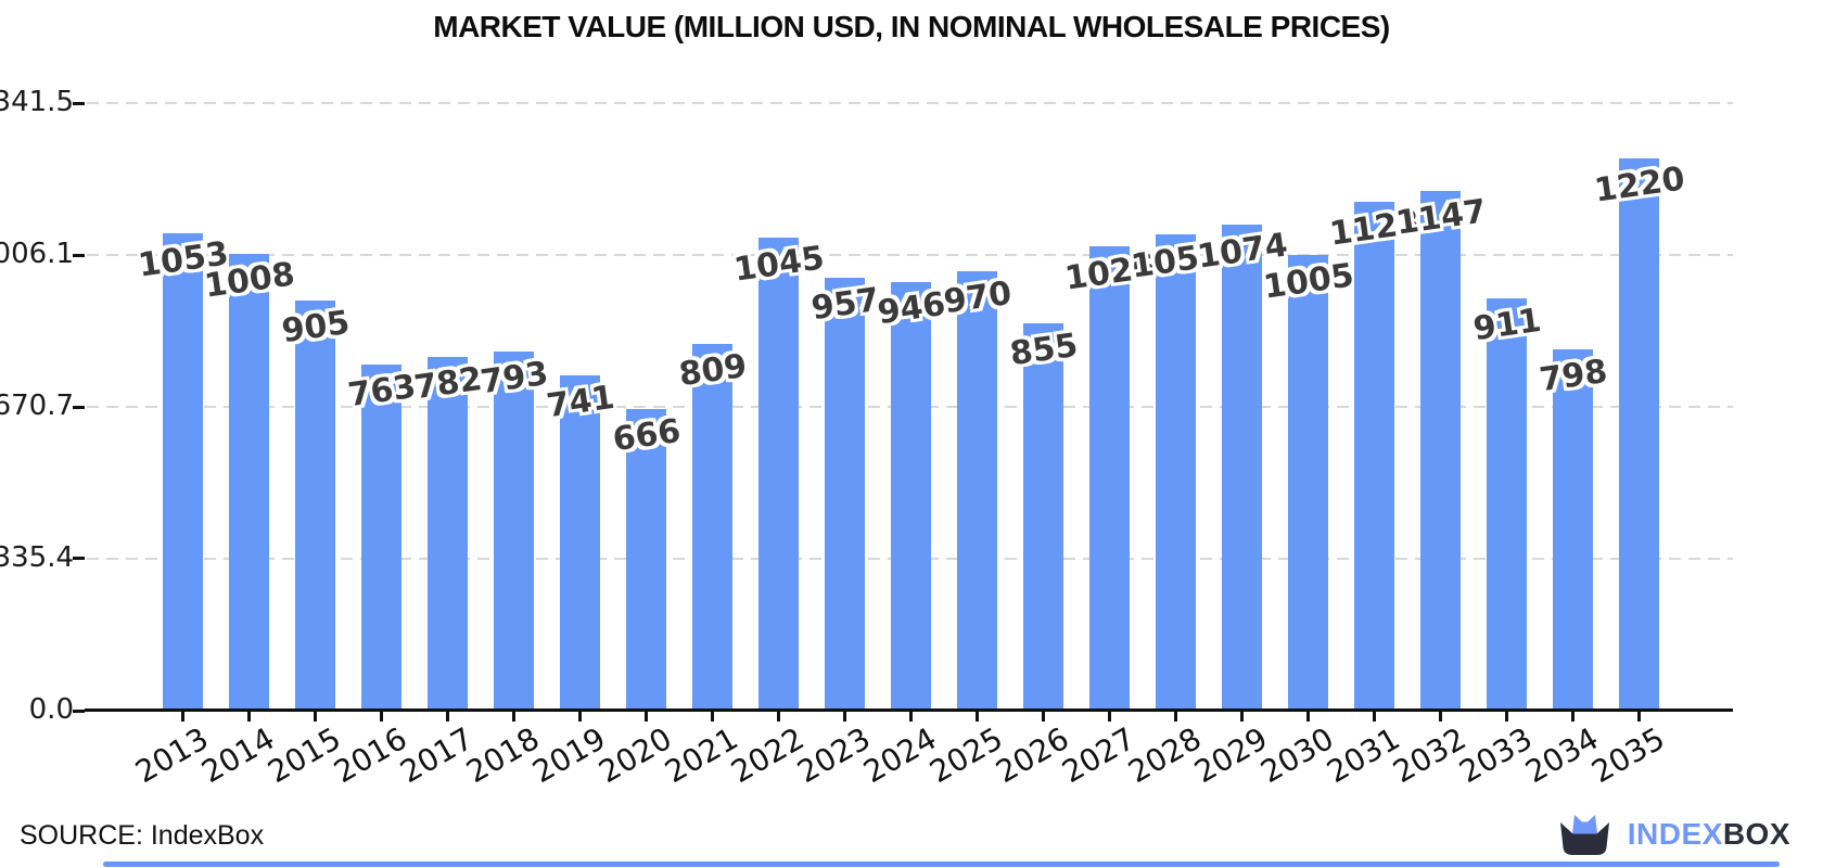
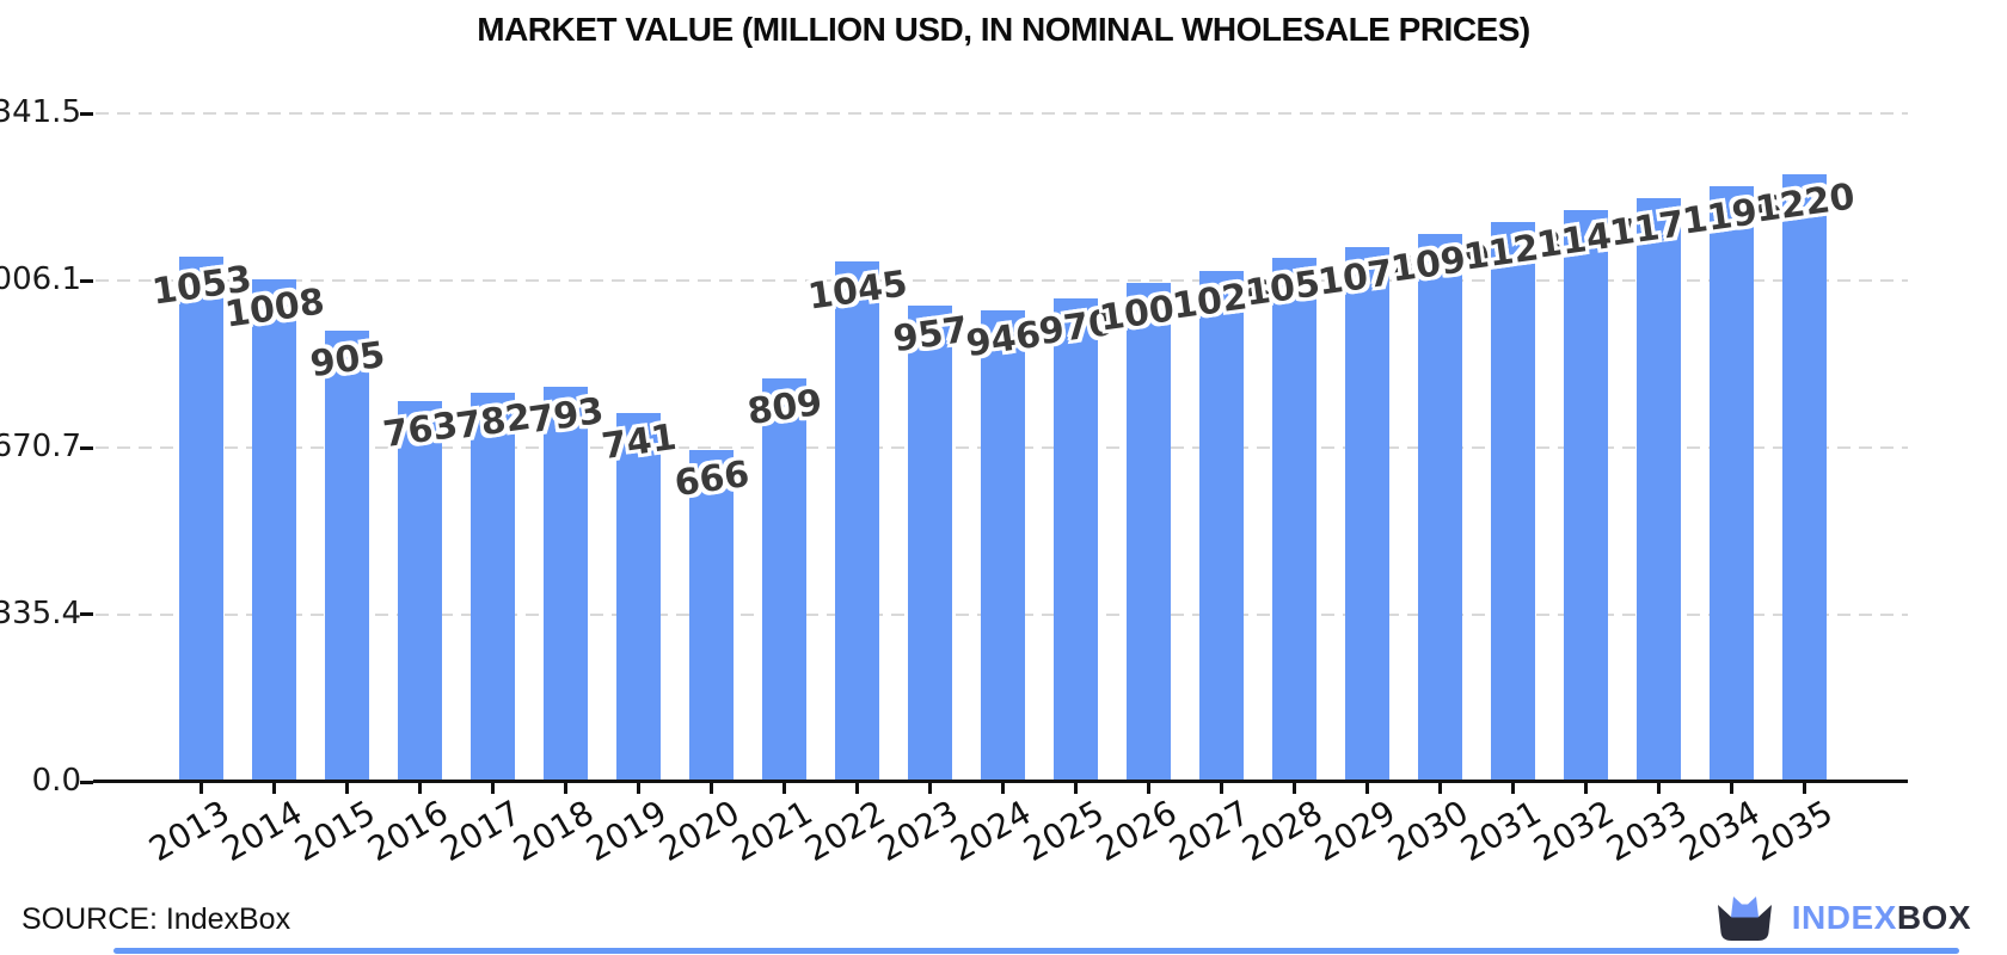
2026: 855 -> 1001
2030: 1005 -> 1099
2033: 911 -> 1171
2034: 798 -> 1196
